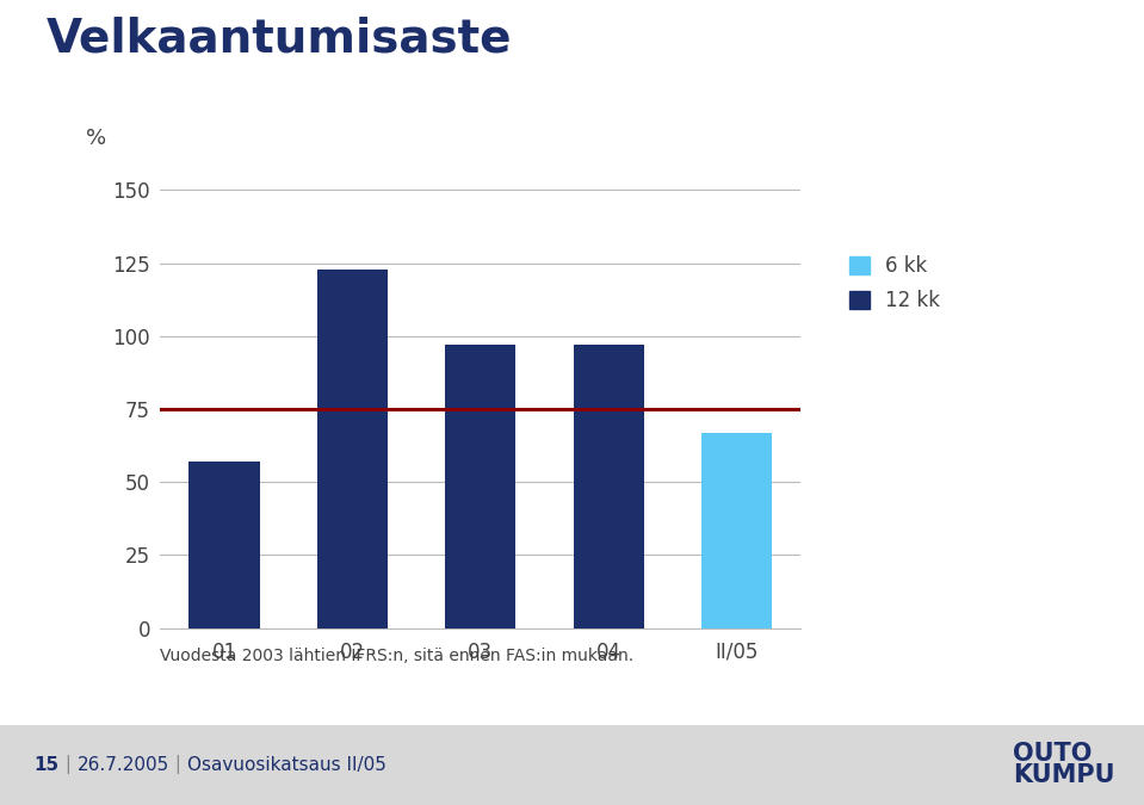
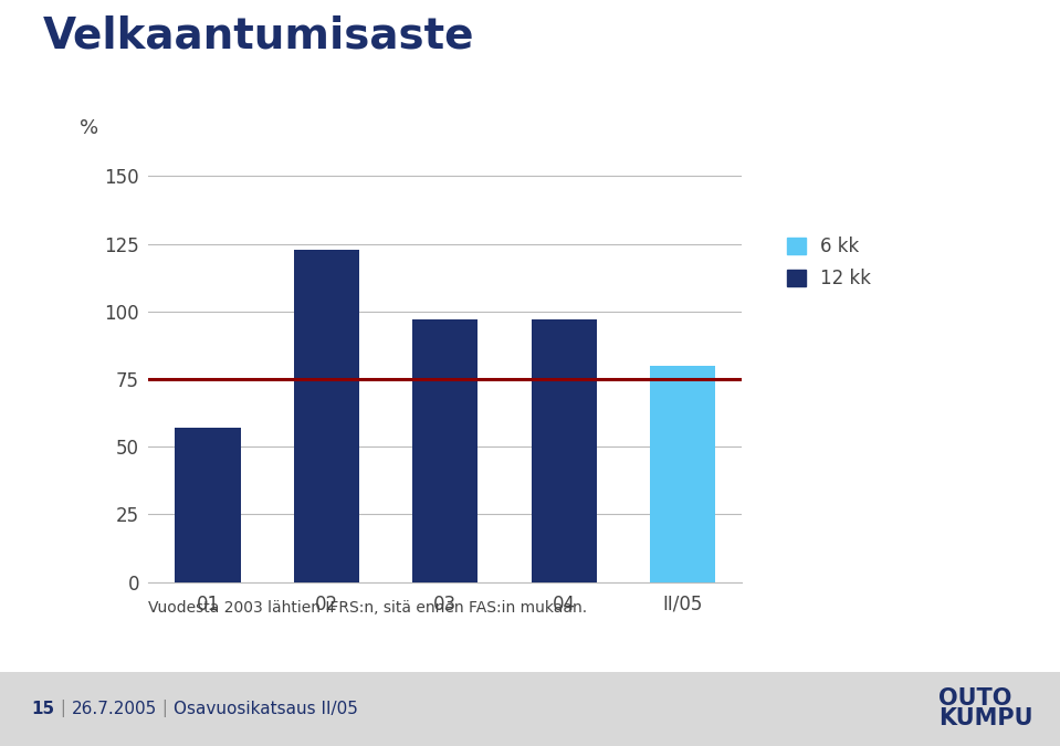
II/05: 67 -> 80
